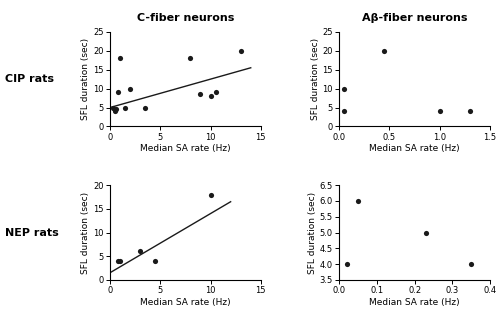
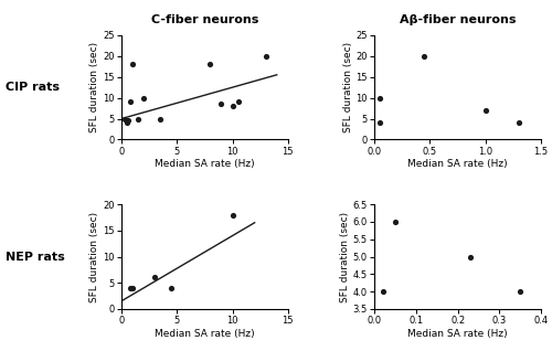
1.0: 4 -> 7
